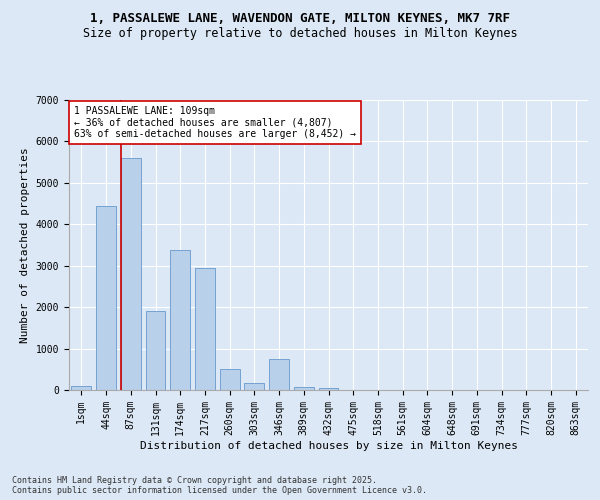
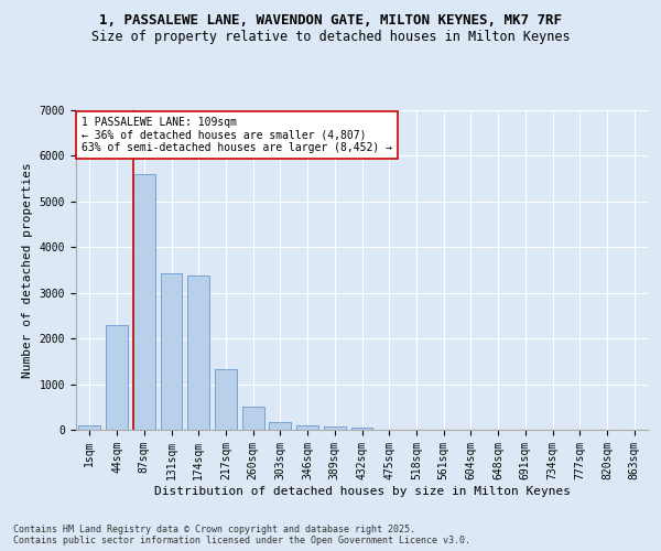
44sqm: 4450 -> 2300
131sqm: 1900 -> 3420
217sqm: 2950 -> 1330
346sqm: 750 -> 90
